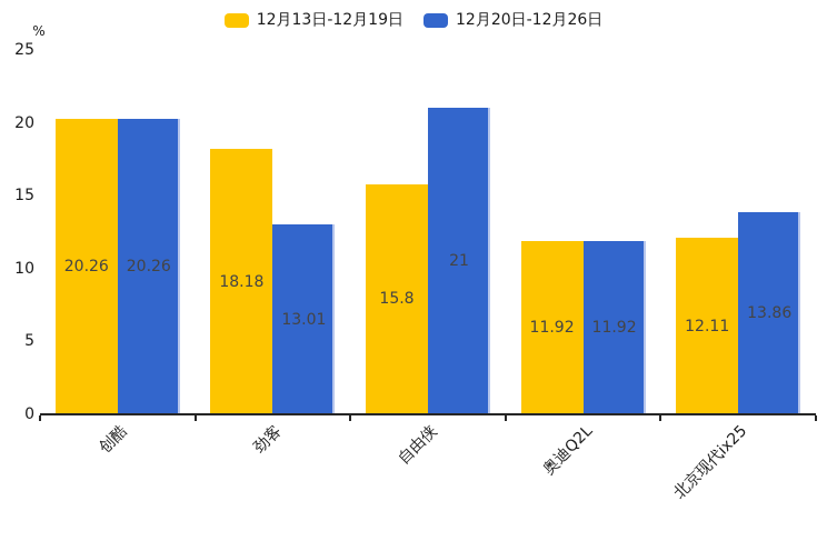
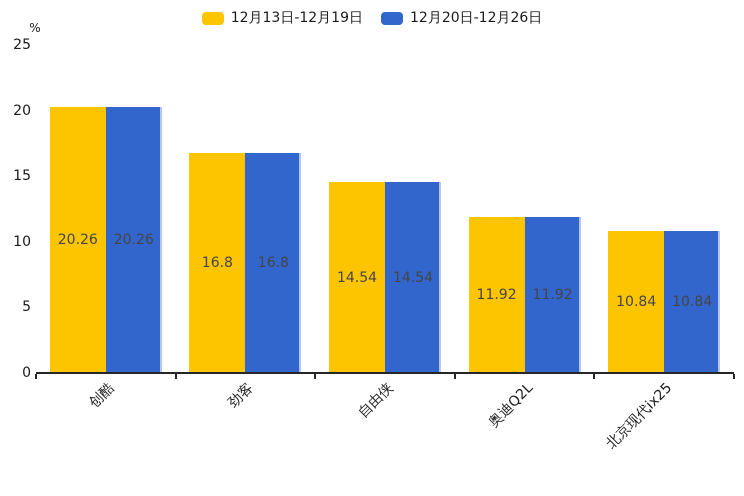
12月13日-12月19日/劲客: 18.18 -> 16.8
12月20日-12月26日/劲客: 13.01 -> 16.8
12月13日-12月19日/自由侠: 15.8 -> 14.54
12月20日-12月26日/自由侠: 21 -> 14.54
12月13日-12月19日/北京现代ix25: 12.11 -> 10.84
12月20日-12月26日/北京现代ix25: 13.86 -> 10.84
